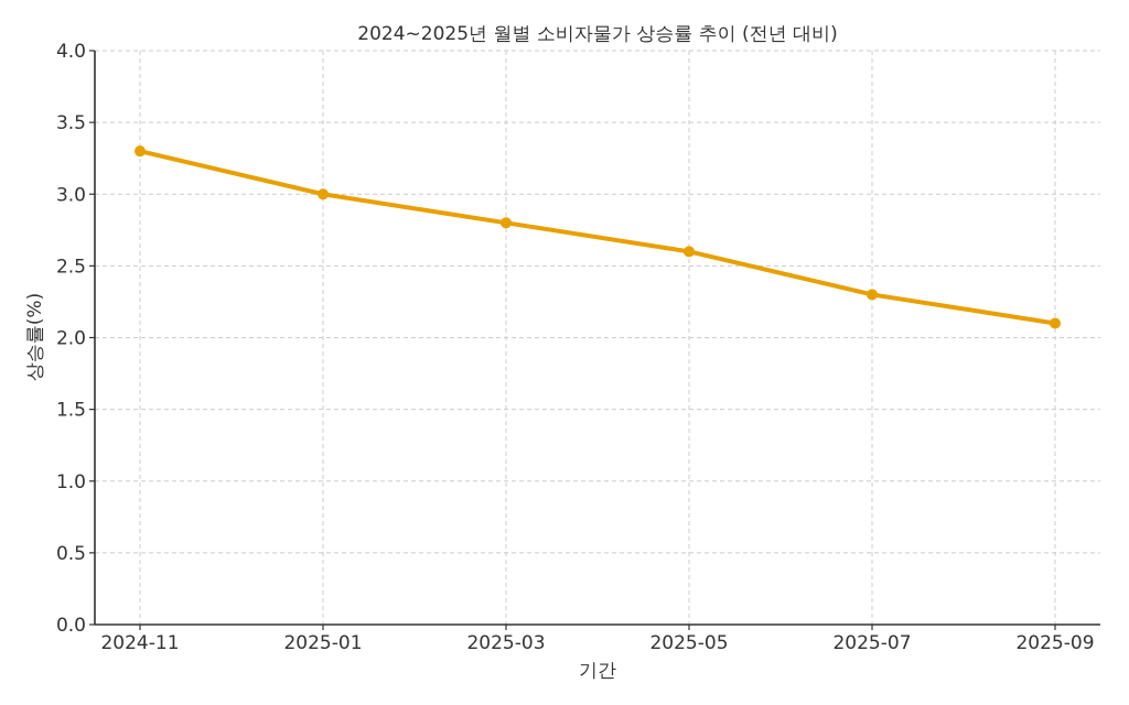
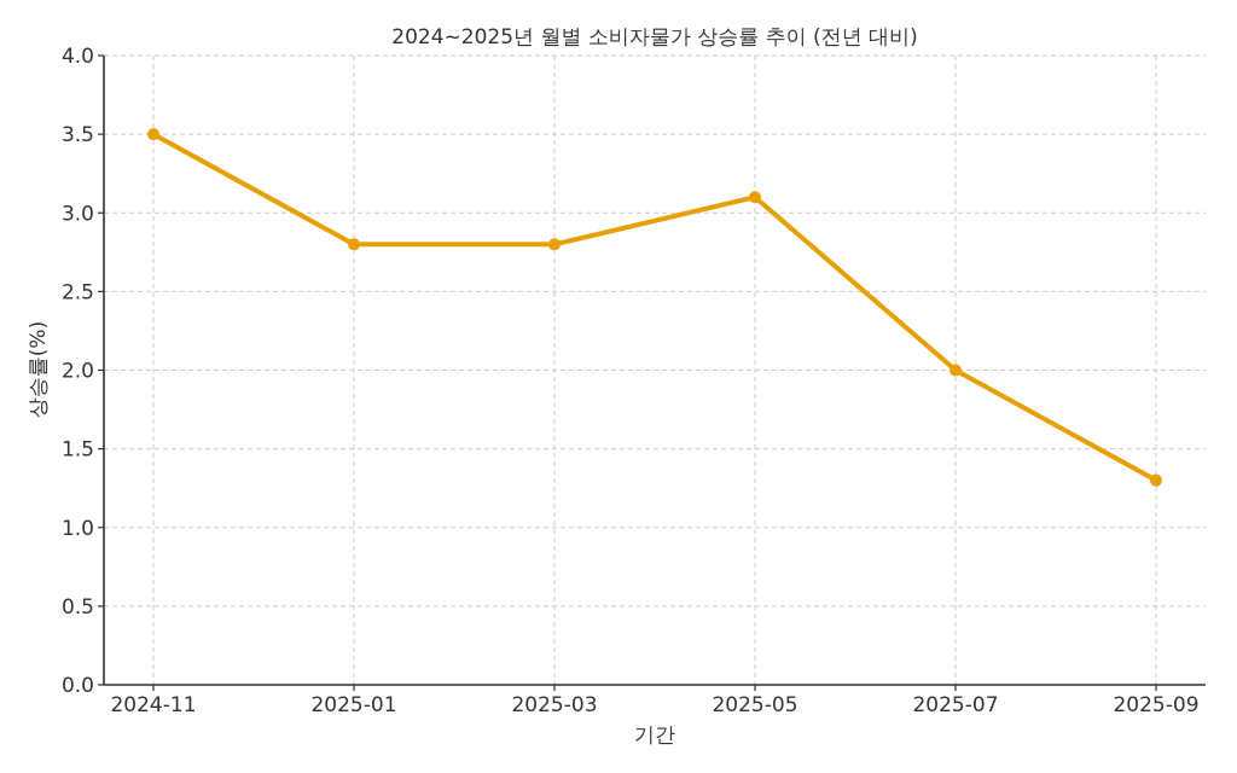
2024-11: 3.3 -> 3.5
2025-01: 3.0 -> 2.8
2025-05: 2.6 -> 3.1
2025-07: 2.3 -> 2.0
2025-09: 2.1 -> 1.3
